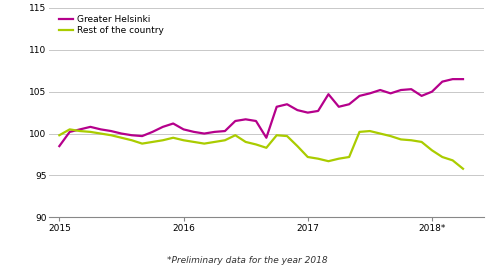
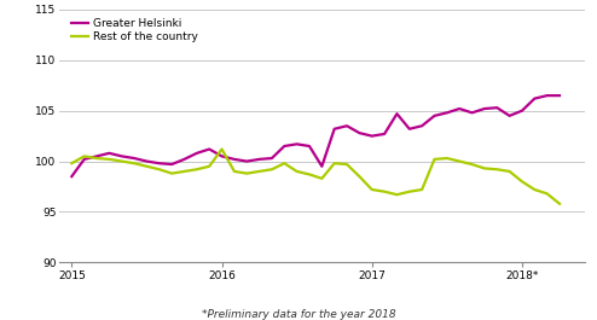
Rest of the country/2016: 99.2 -> 101.2
